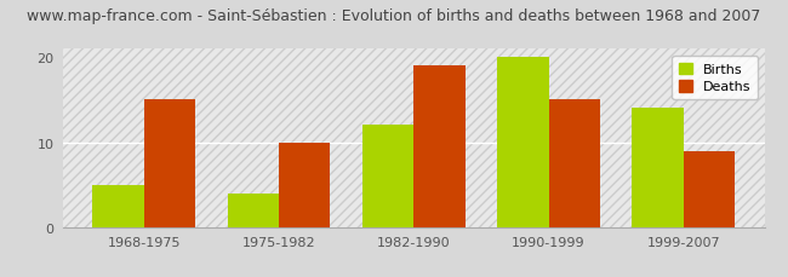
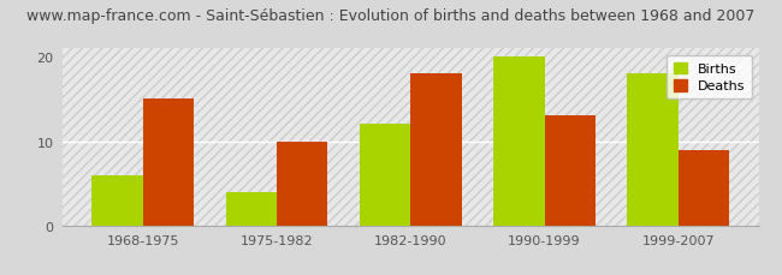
Births/1968-1975: 5 -> 6
Deaths/1982-1990: 19 -> 18
Deaths/1990-1999: 15 -> 13
Births/1999-2007: 14 -> 18
